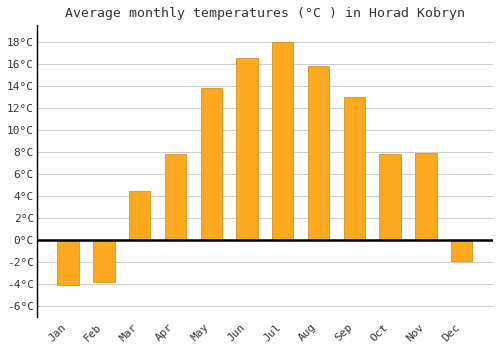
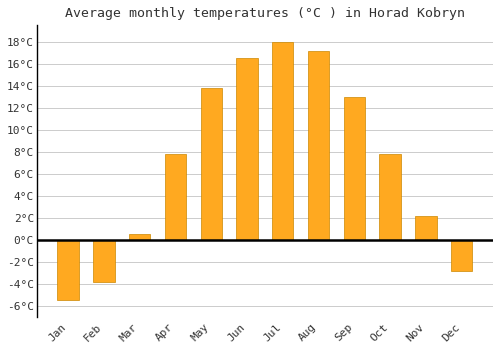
Jan: -4.1°C -> -5.5°C
Mar: 4.4°C -> 0.5°C
Aug: 15.8°C -> 17.2°C
Nov: 7.9°C -> 2.2°C
Dec: -1.9°C -> -2.8°C
